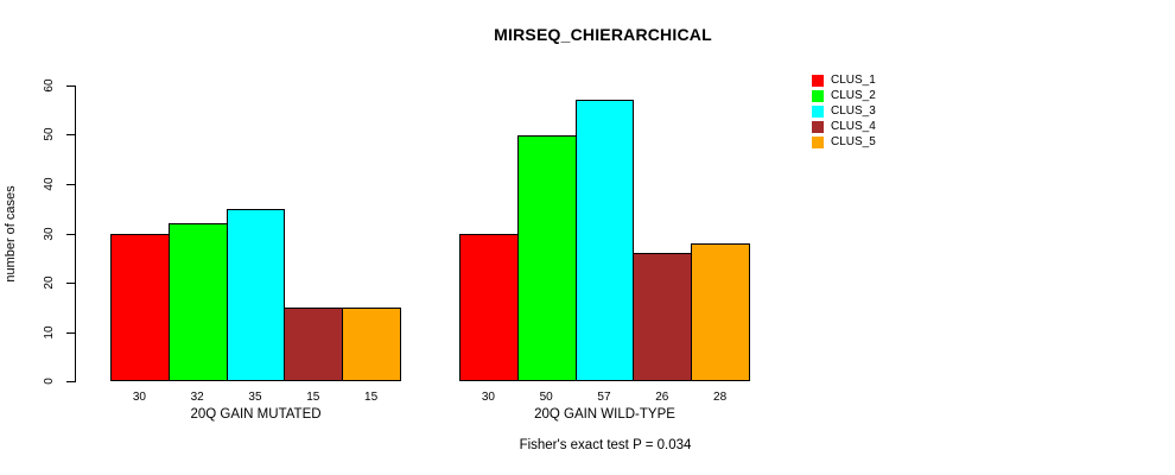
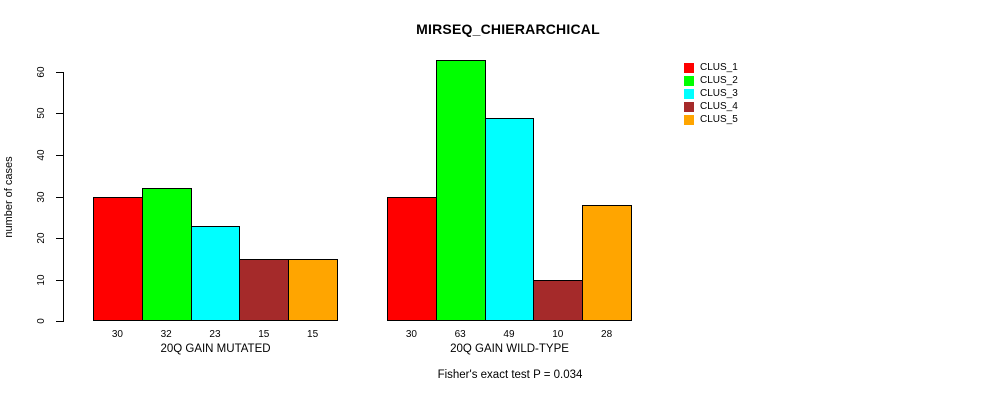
CLUS_3/20Q GAIN MUTATED: 35 -> 23
CLUS_2/20Q GAIN WILD-TYPE: 50 -> 63
CLUS_3/20Q GAIN WILD-TYPE: 57 -> 49
CLUS_4/20Q GAIN WILD-TYPE: 26 -> 10
